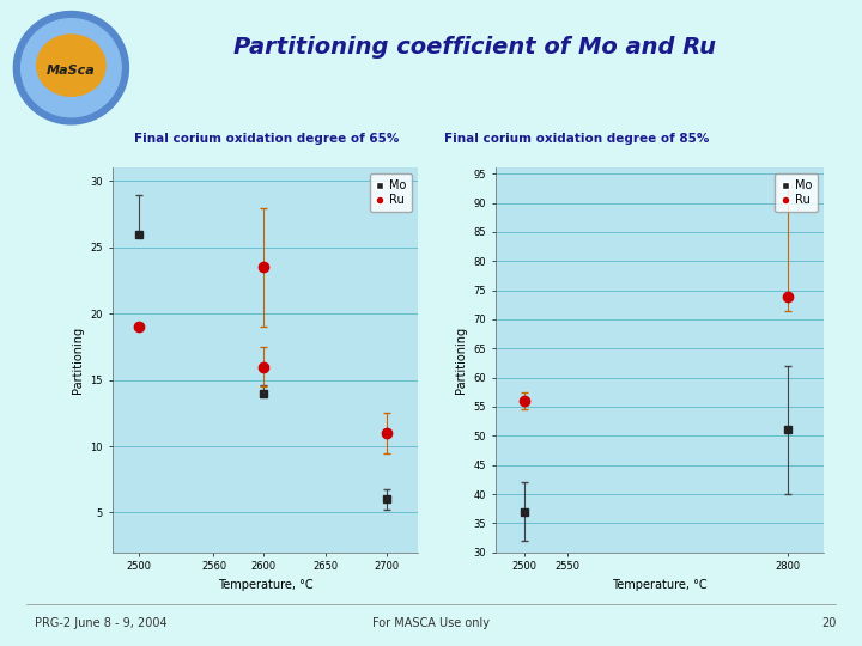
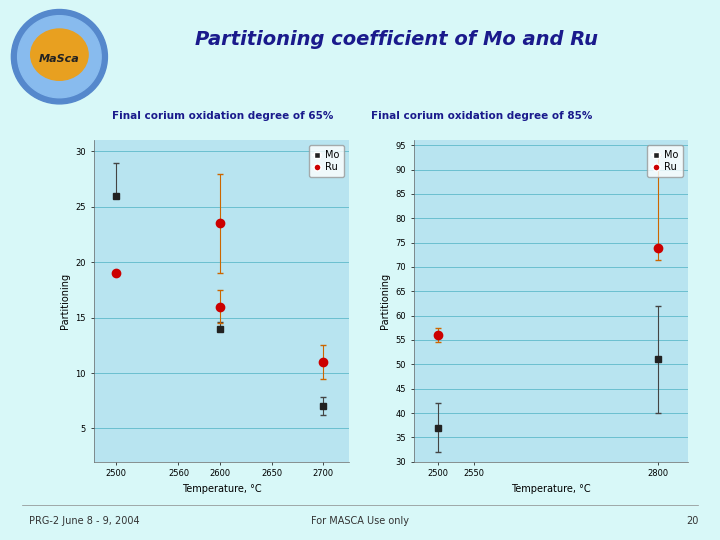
2700: 6 -> 7
